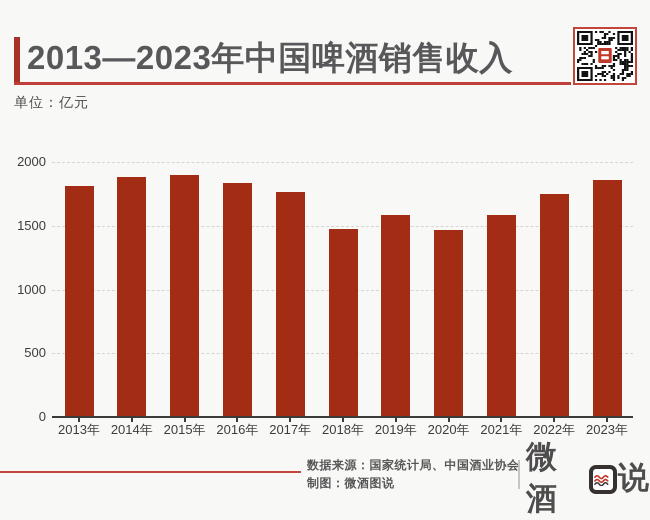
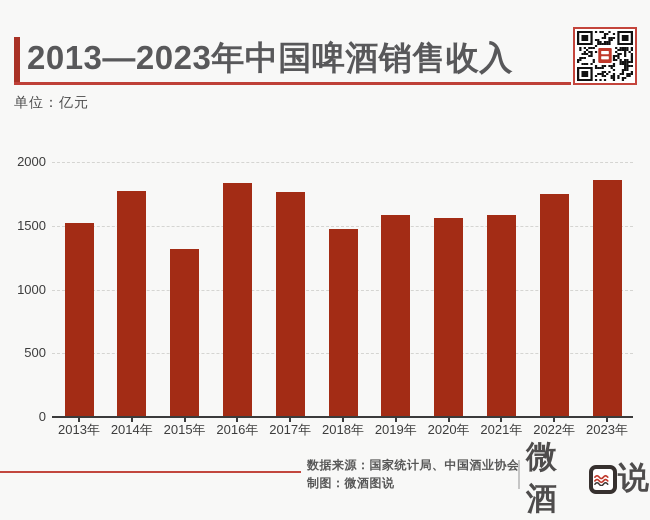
2013年: 1810 -> 1520
2014年: 1890 -> 1770
2015年: 1900 -> 1320
2020年: 1470 -> 1560
